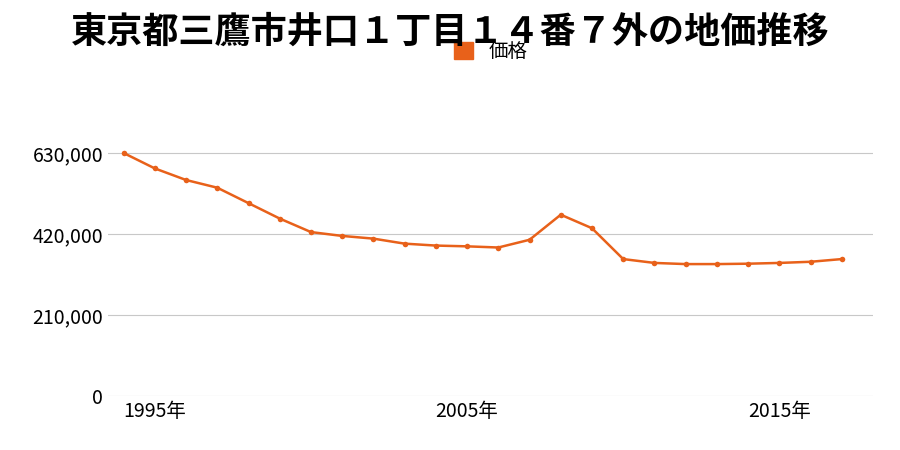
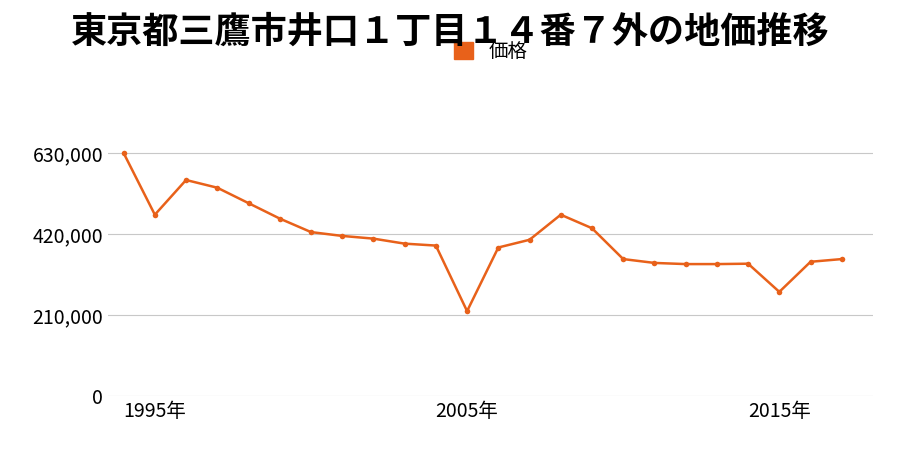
1995年: 590,000 -> 470,000
2005年: 388,000 -> 220,000
2015年: 345,000 -> 270,000
